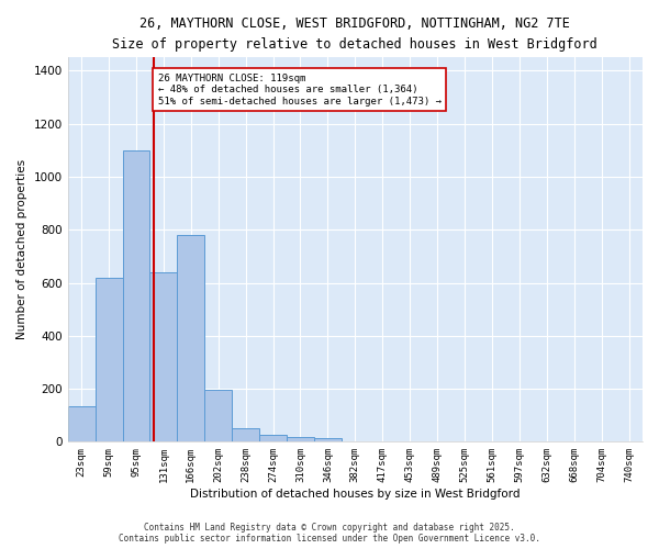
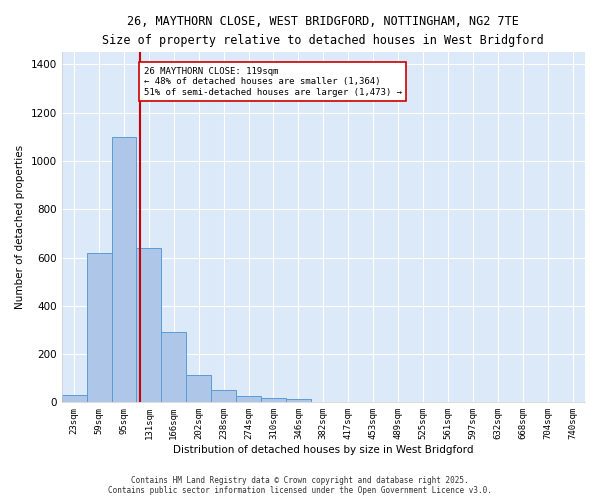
23sqm: 135 -> 30
166sqm: 780 -> 290
202sqm: 195 -> 115
